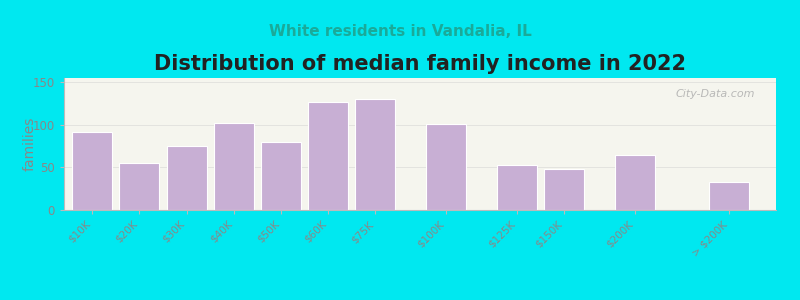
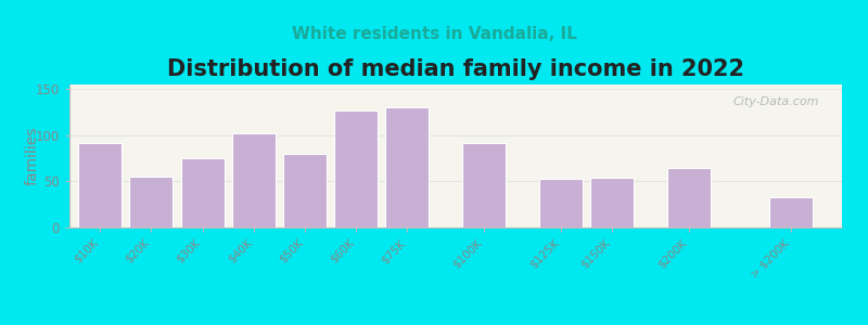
$100K: 101 -> 92
$150K: 48 -> 54
